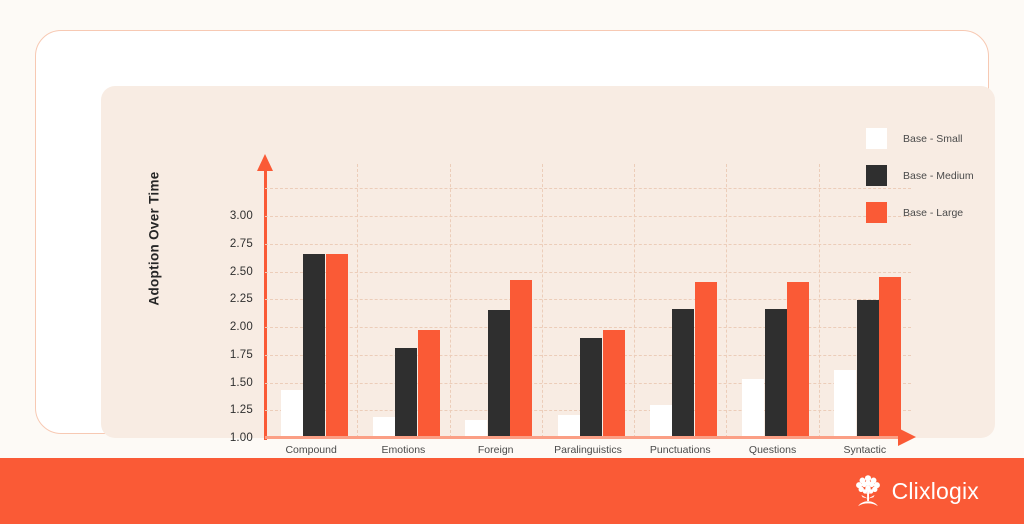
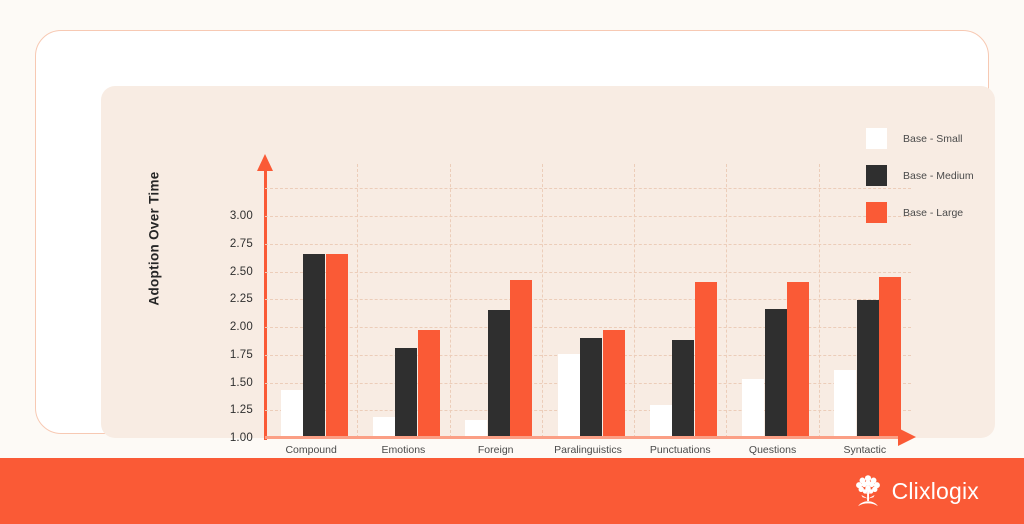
Base - Small/Paralinguistics: 1.21 -> 1.76
Base - Medium/Punctuations: 2.16 -> 1.88
